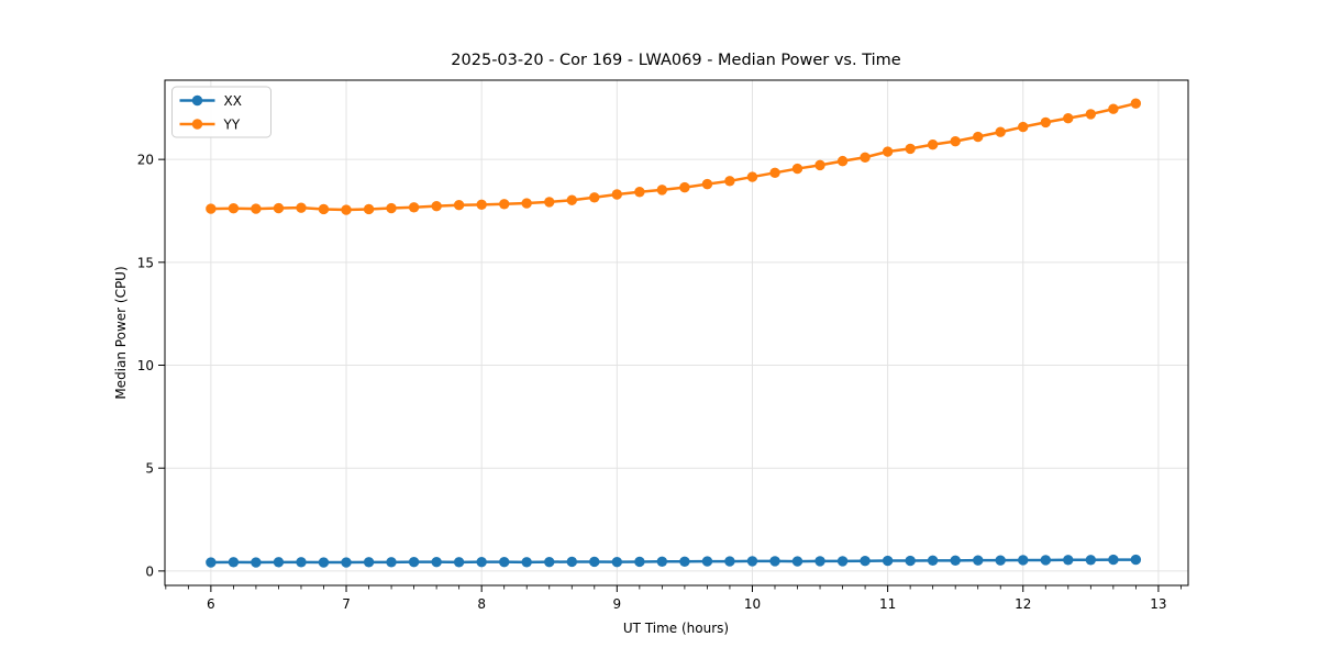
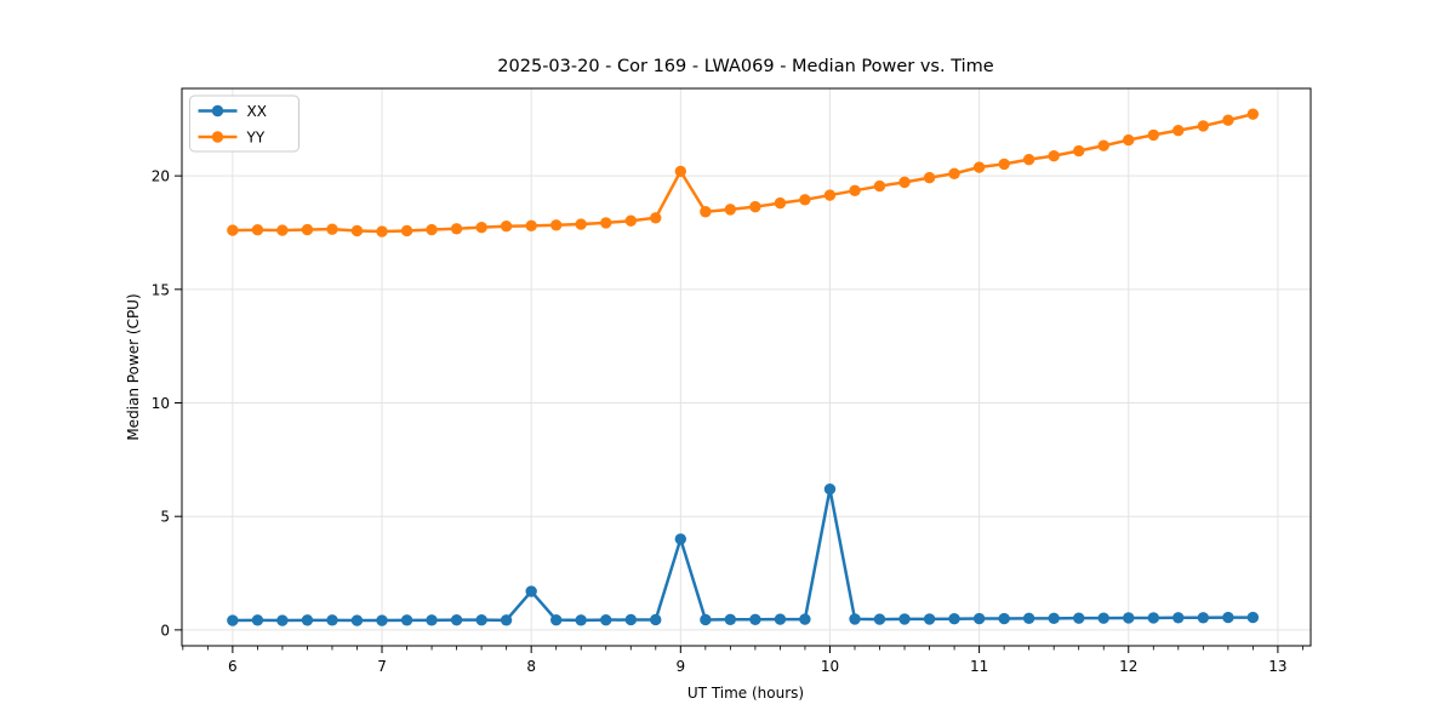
XX/8: 0.4 -> 1.7
XX/9: 0.4 -> 4.0
YY/9: 18.3 -> 20.2
XX/10: 0.5 -> 6.2
